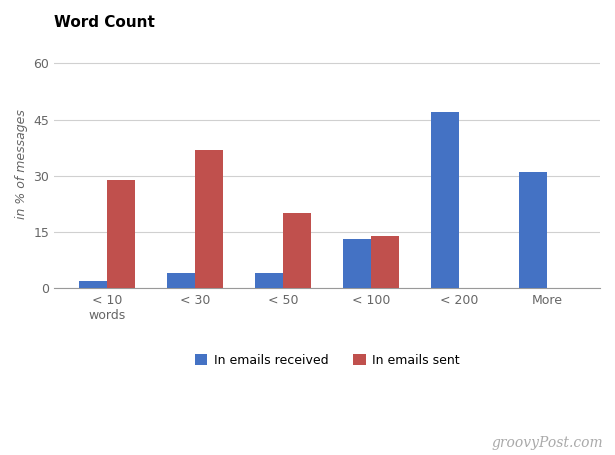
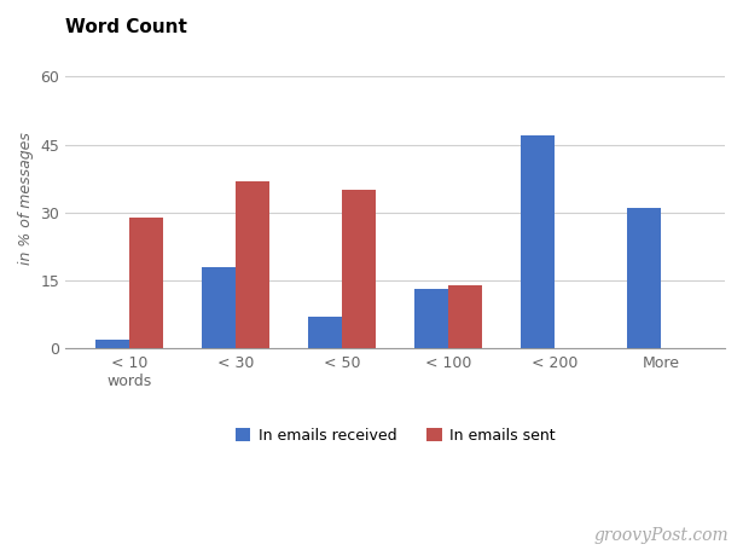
In emails received/< 30: 4 -> 18
In emails received/< 50: 4 -> 7
In emails sent/< 50: 20 -> 35
